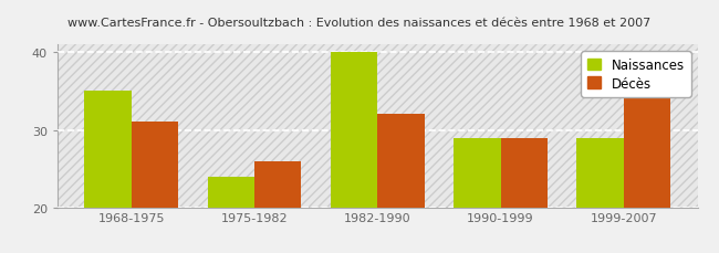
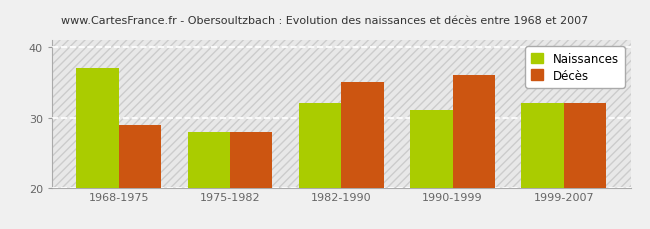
Naissances/1968-1975: 35 -> 37
Décès/1968-1975: 31 -> 29
Naissances/1975-1982: 24 -> 28
Décès/1975-1982: 26 -> 28
Naissances/1982-1990: 40 -> 32
Décès/1982-1990: 32 -> 35
Naissances/1990-1999: 29 -> 31
Décès/1990-1999: 29 -> 36
Naissances/1999-2007: 29 -> 32
Décès/1999-2007: 34 -> 32
